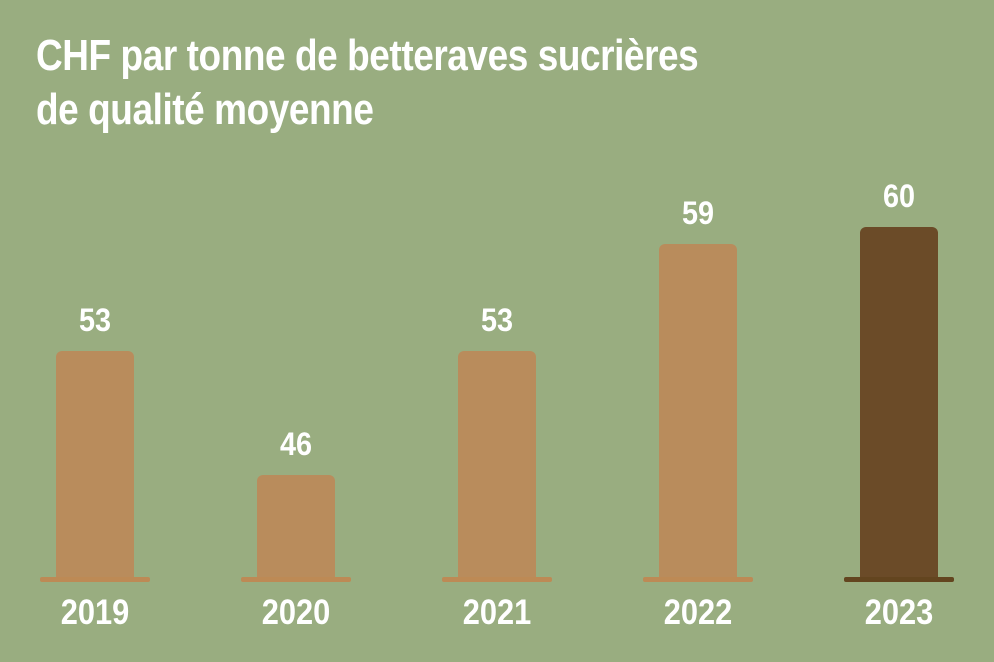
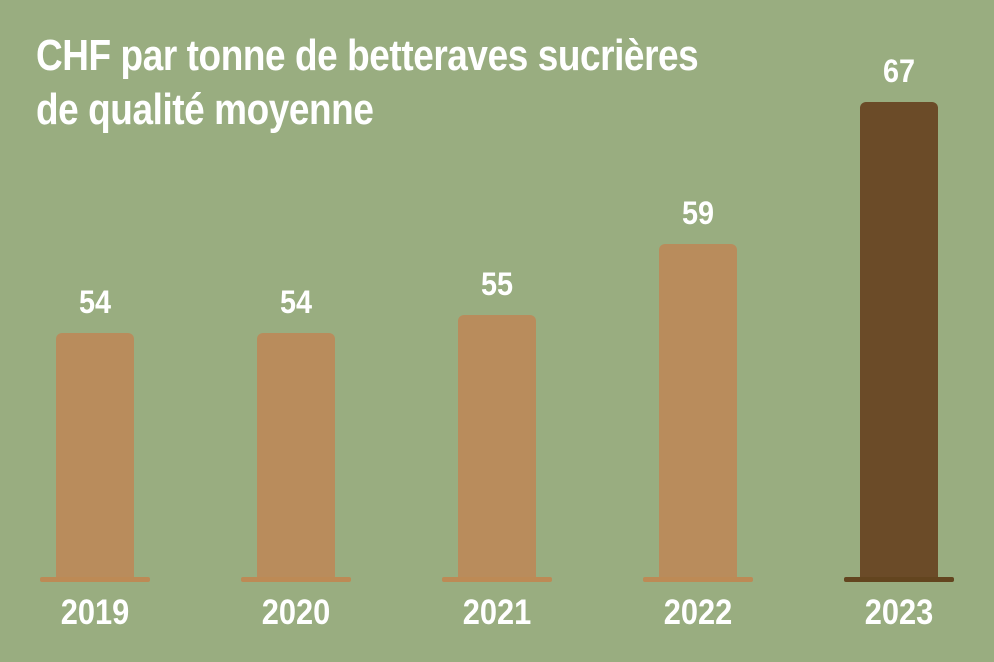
2019: 53 -> 54
2020: 46 -> 54
2021: 53 -> 55
2023: 60 -> 67
